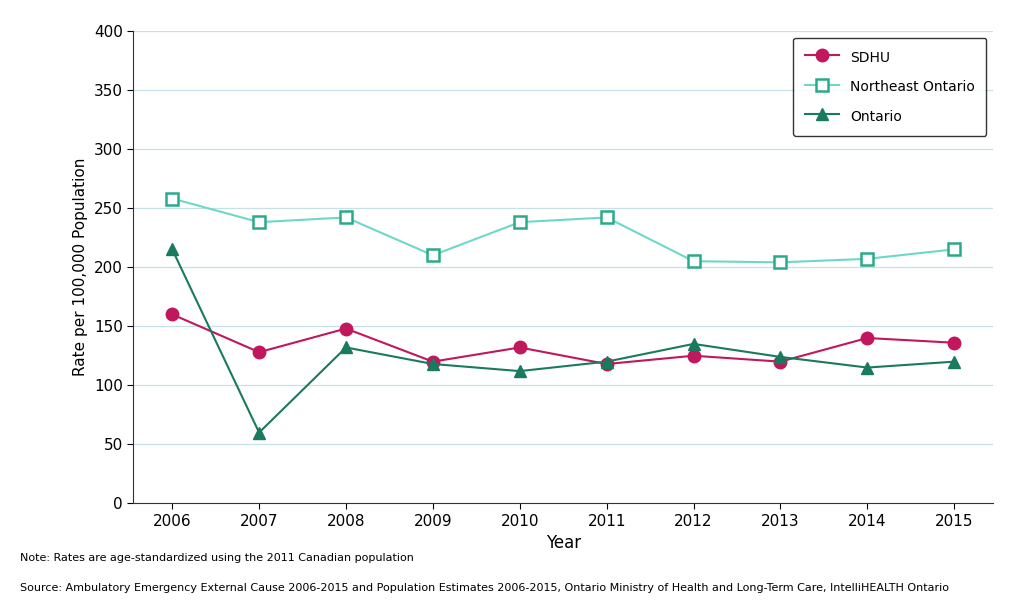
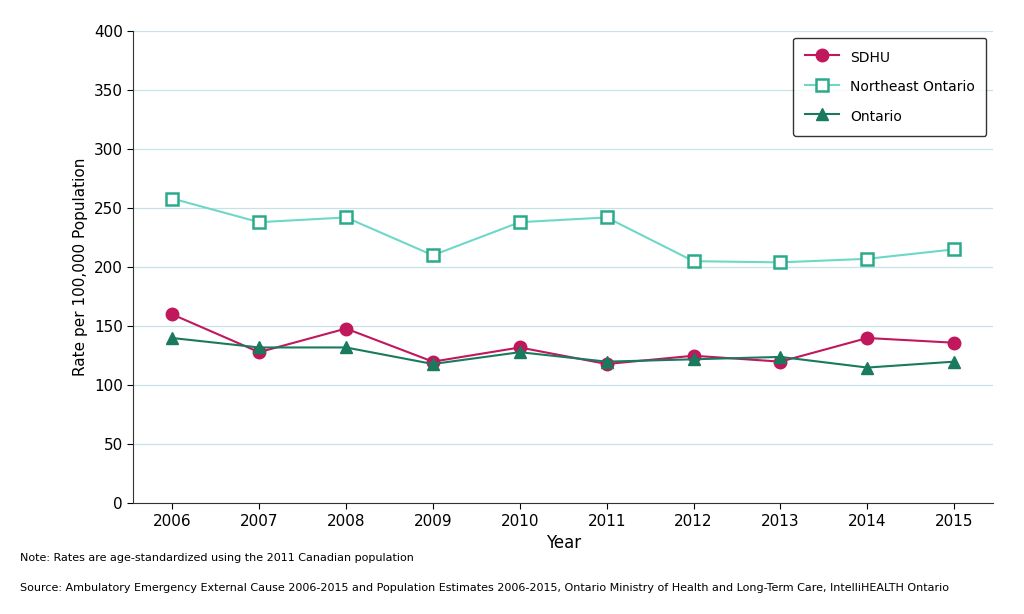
Ontario/2006: 215 -> 140
Ontario/2007: 60 -> 132
Ontario/2010: 112 -> 128
Ontario/2012: 135 -> 122
